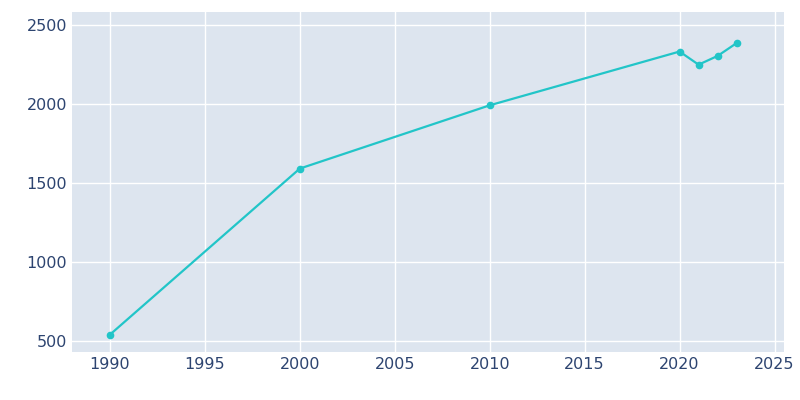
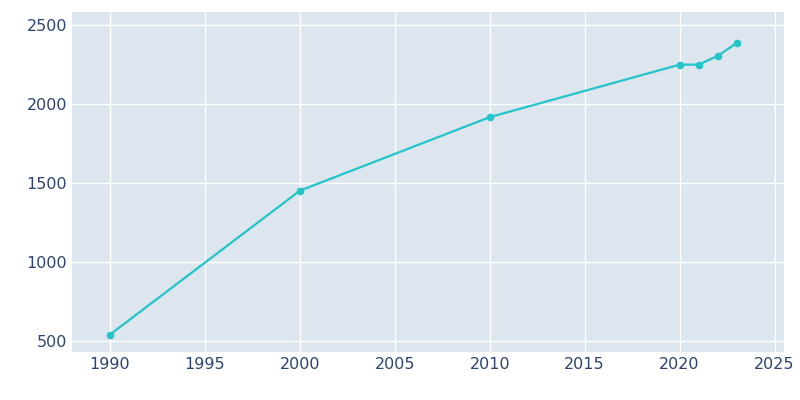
2000: 1590 -> 1450
2010: 1990 -> 1920
2020: 2330 -> 2250
